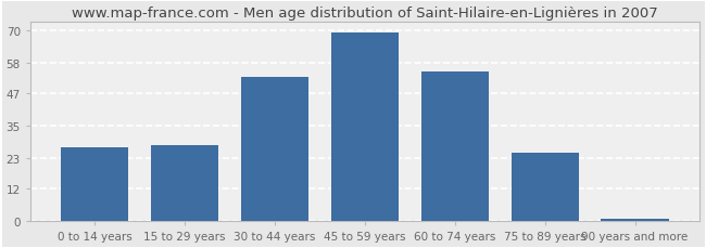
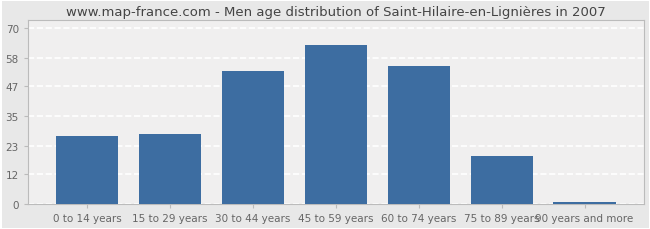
45 to 59 years: 69 -> 63
75 to 89 years: 25 -> 19
